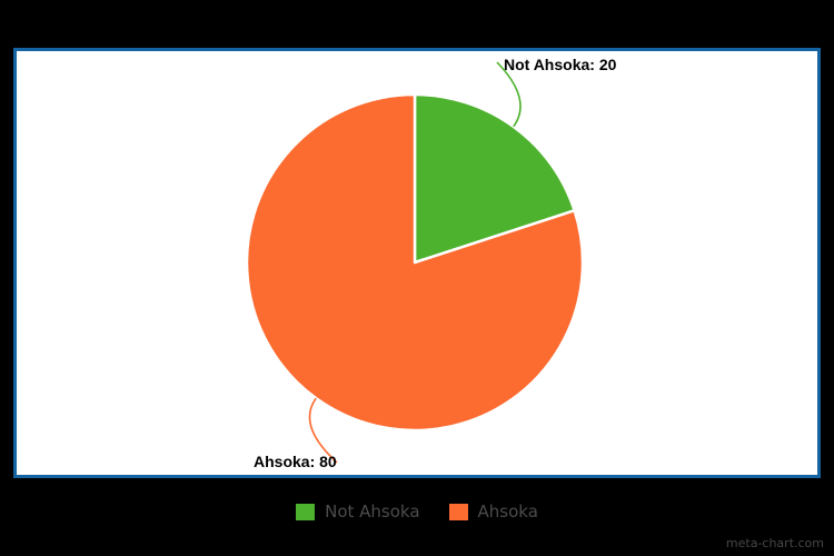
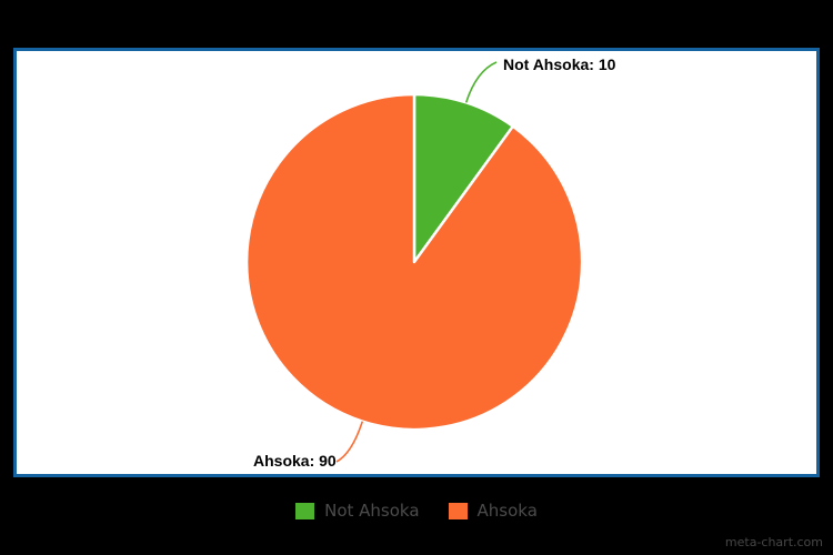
Not Ahsoka: 20 -> 10
Ahsoka: 80 -> 90
